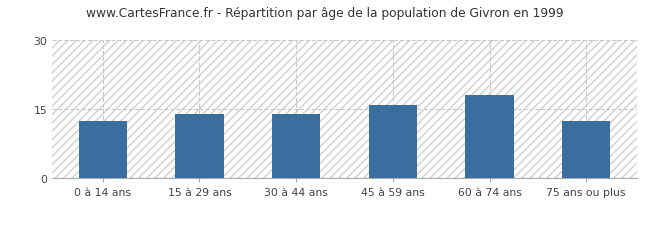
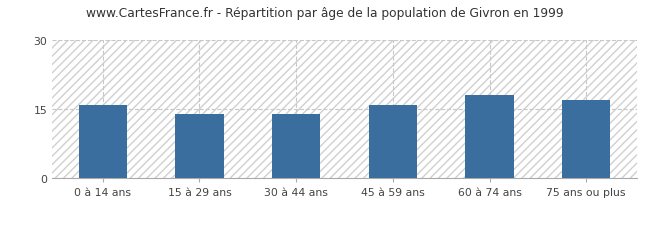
0 à 14 ans: 12.5 -> 16.0
75 ans ou plus: 12.5 -> 17.0
